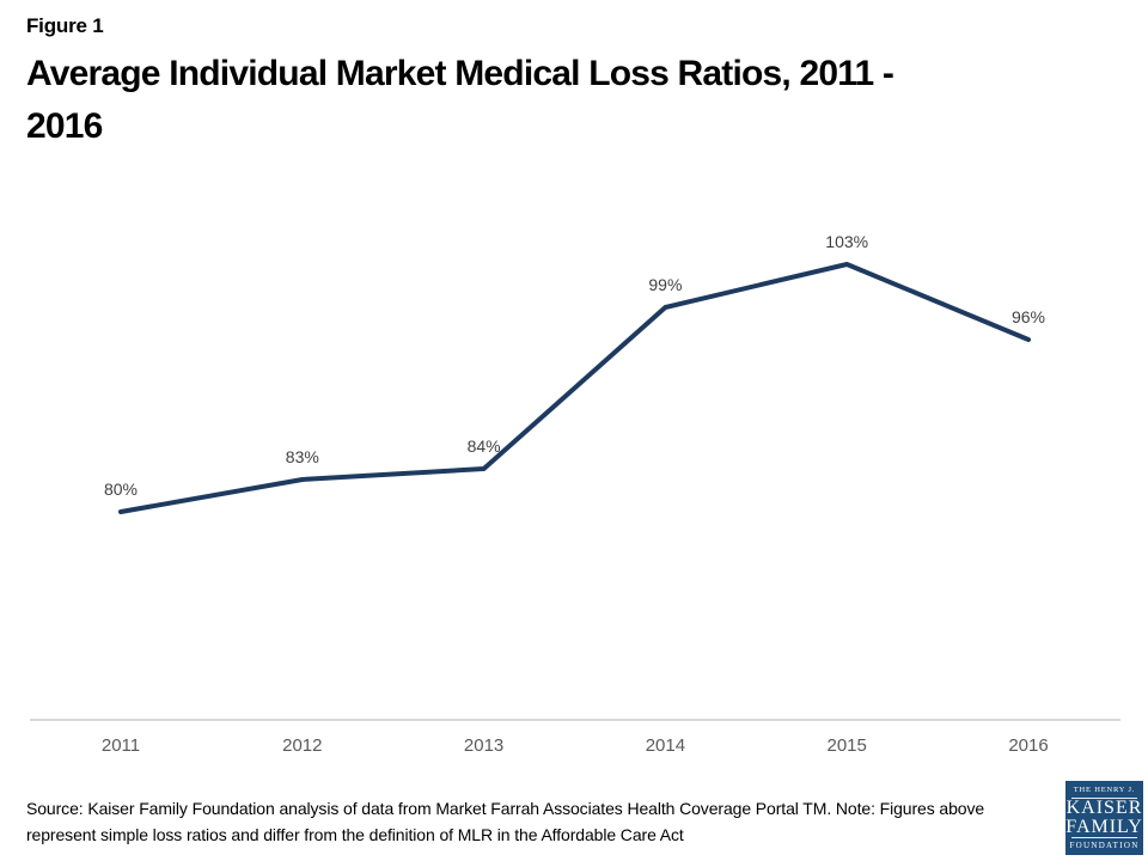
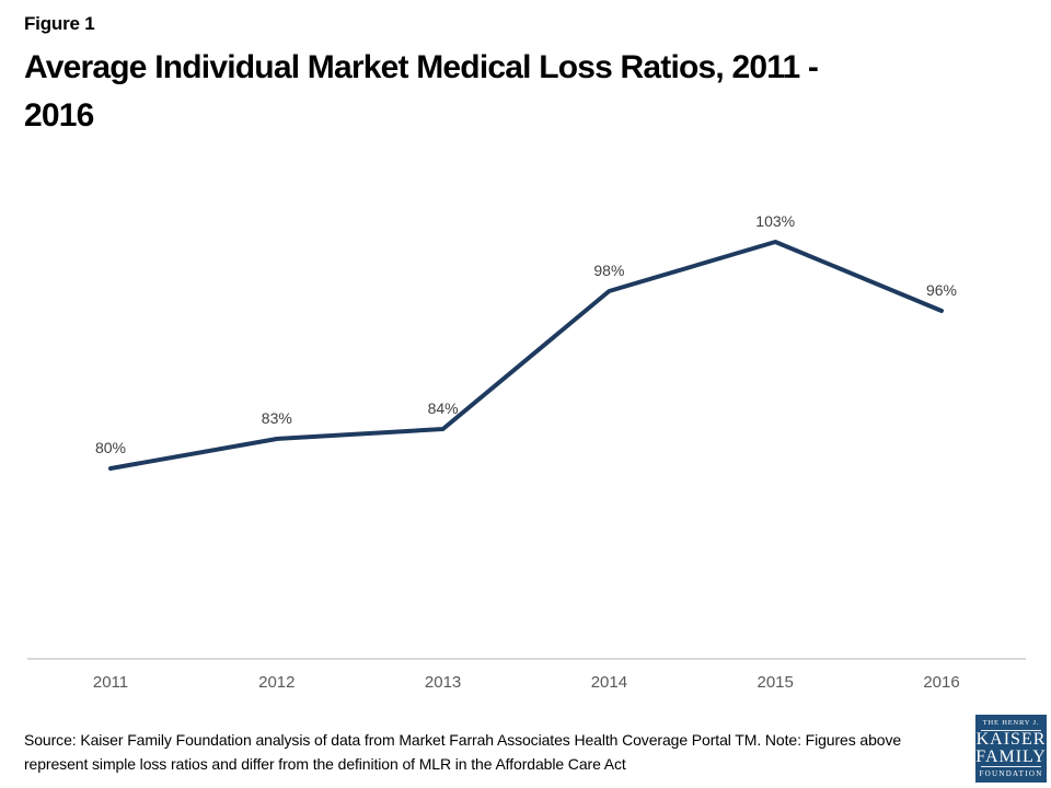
2014: 99% -> 98%
